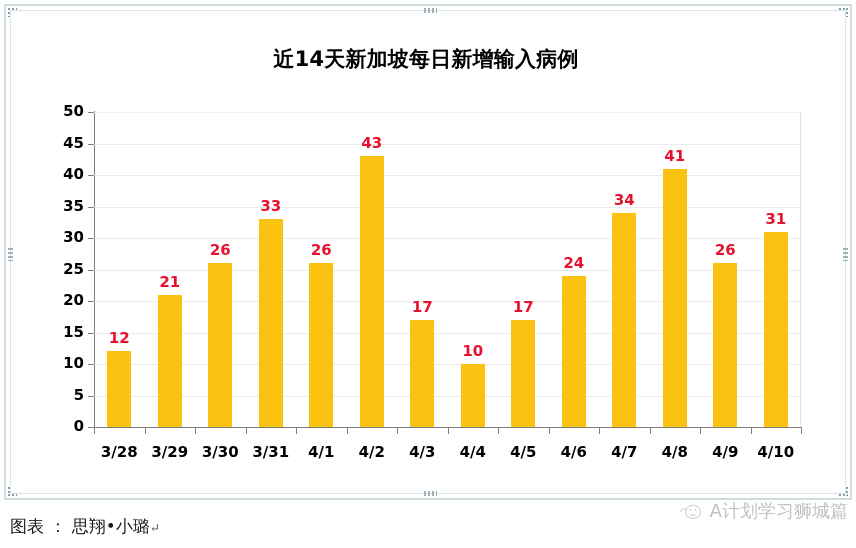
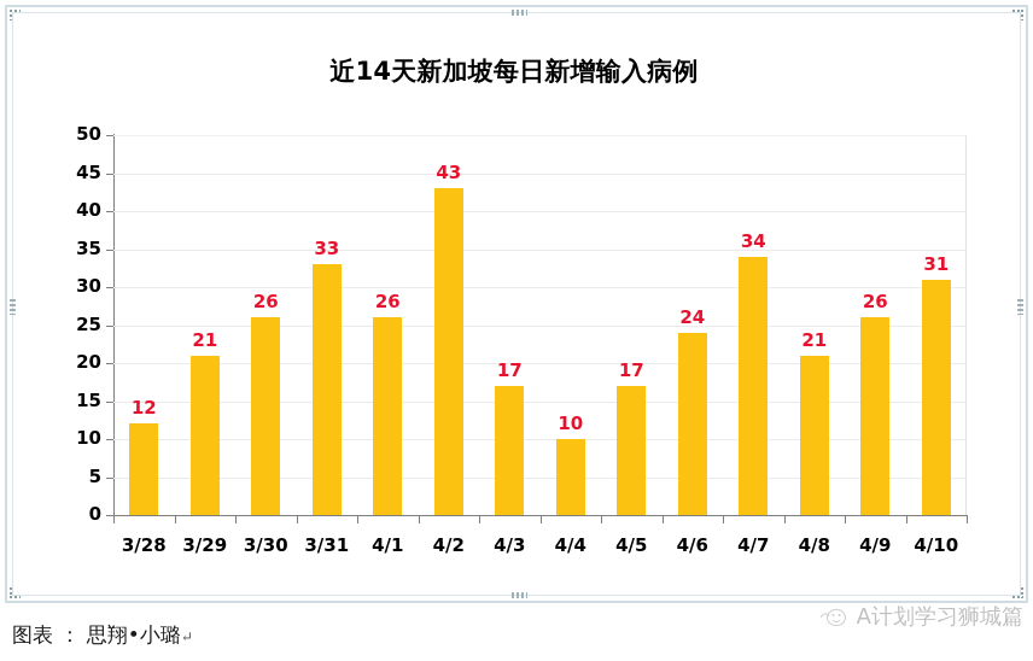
4/8: 41 -> 21
